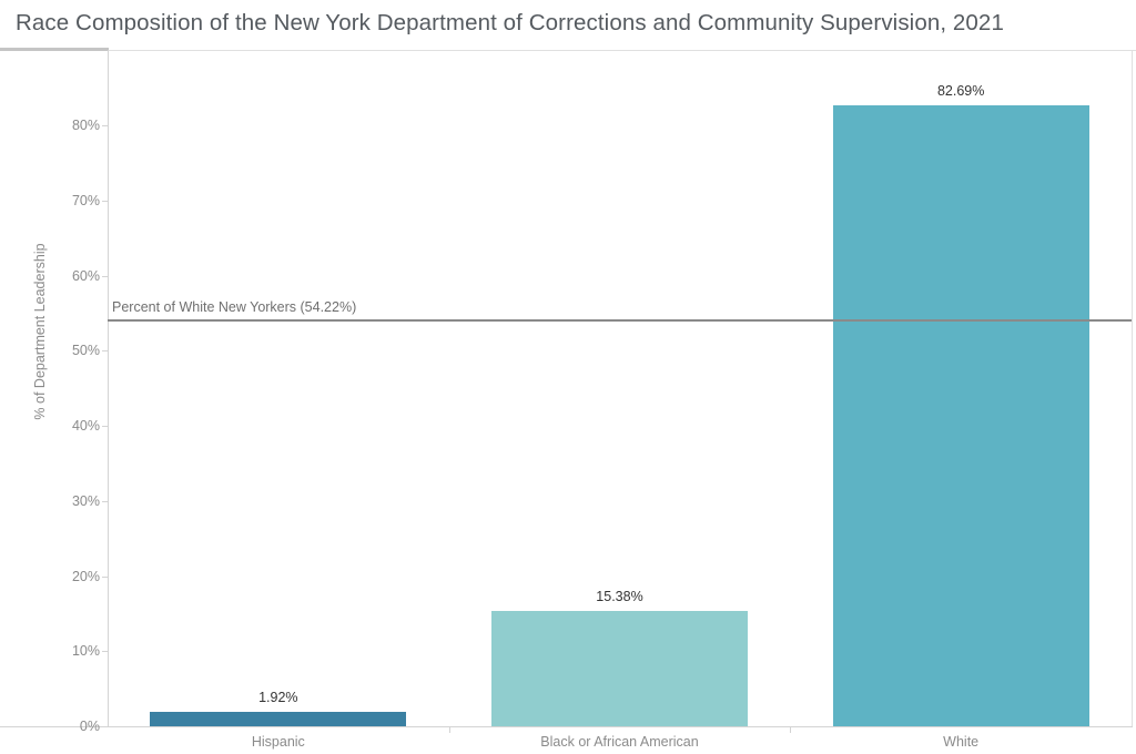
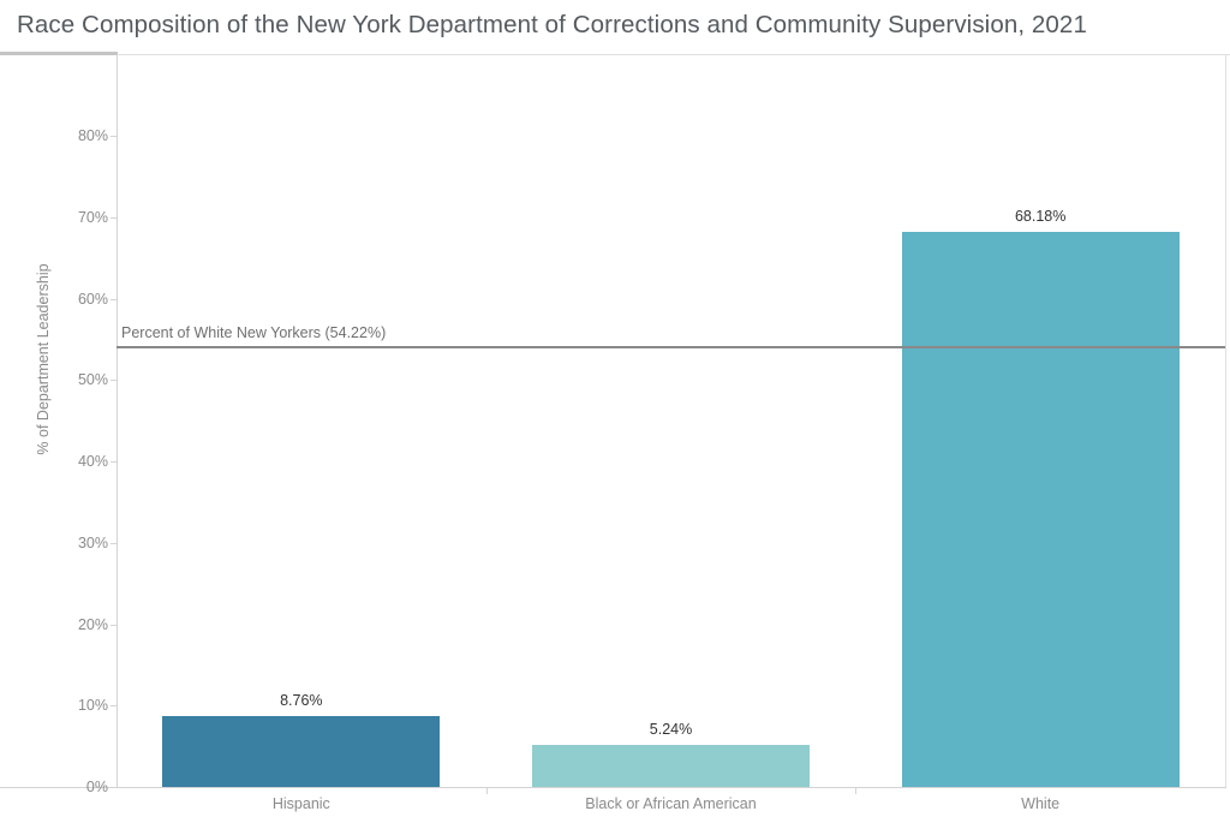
Hispanic: 1.92% -> 8.76%
Black or African American: 15.38% -> 5.24%
White: 82.69% -> 68.18%
